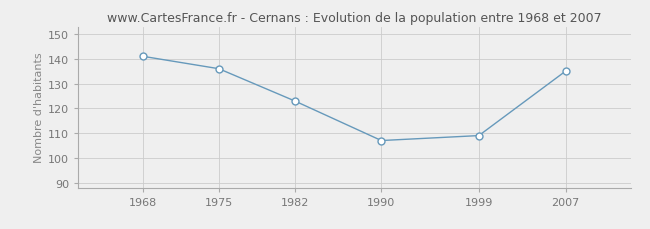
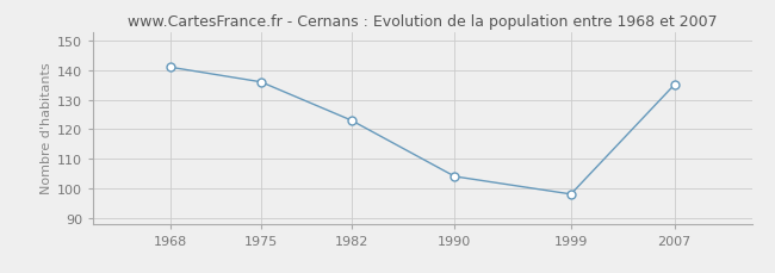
1990: 107 -> 104
1999: 109 -> 98
